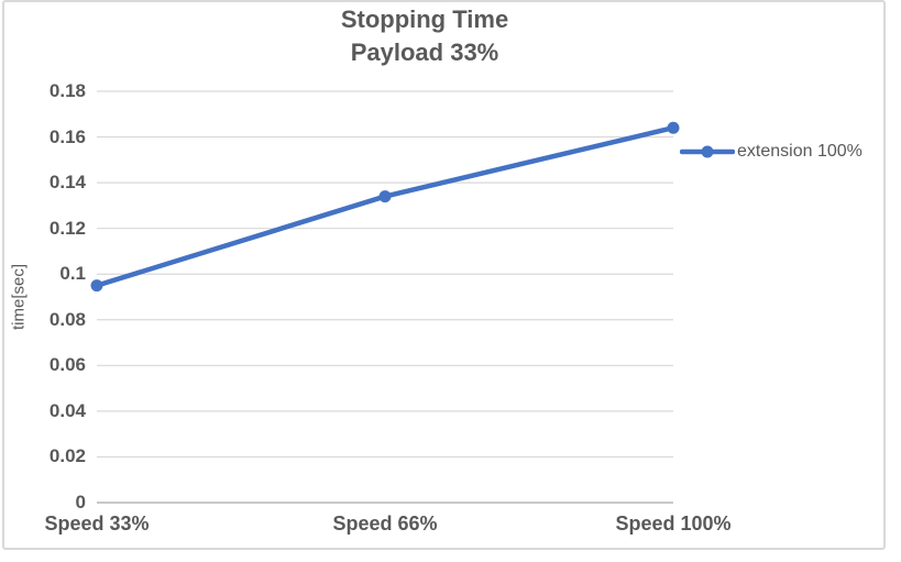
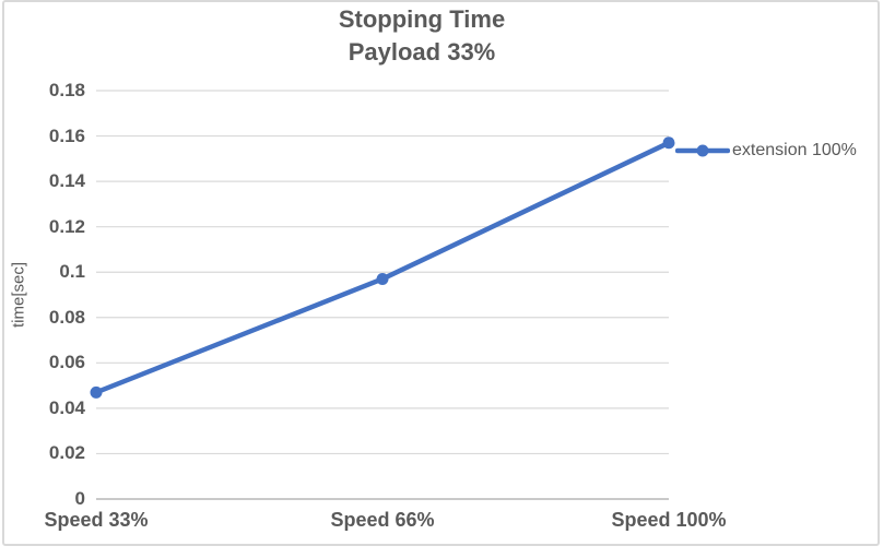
Speed 33%: 0.095 -> 0.047
Speed 66%: 0.134 -> 0.097
Speed 100%: 0.164 -> 0.157
